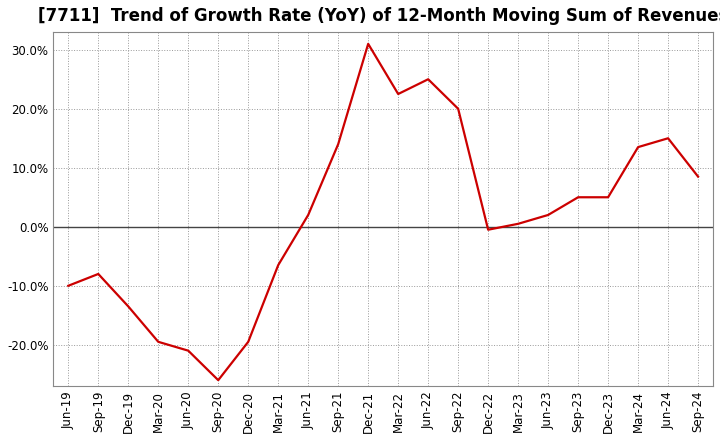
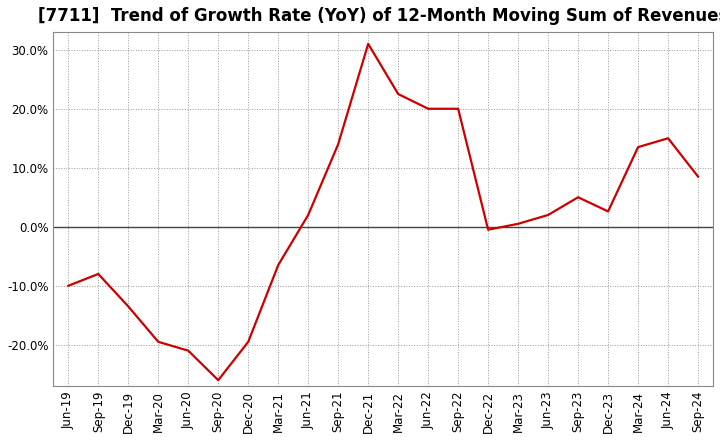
Jun-22: 25.0% -> 20.0%
Dec-23: 5.0% -> 2.6%
